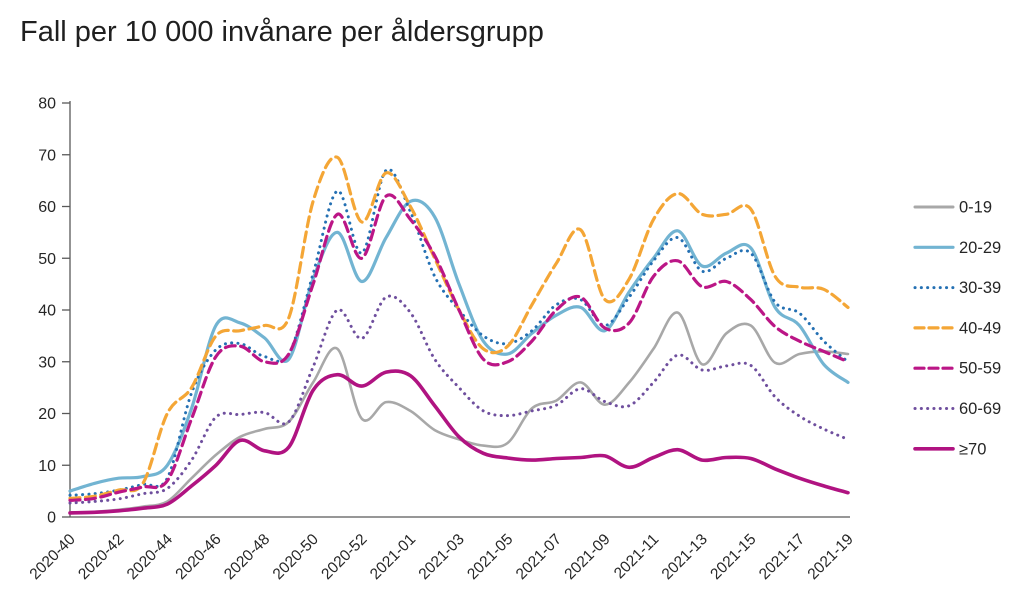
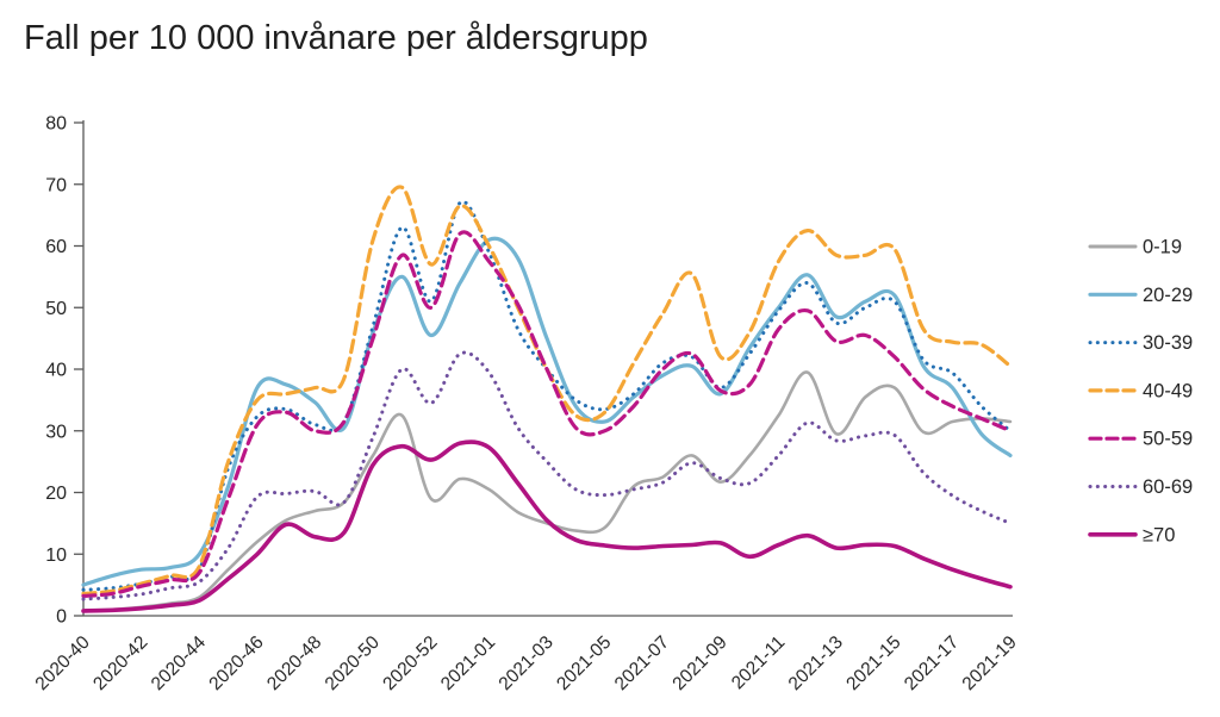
40-49/2020-44: 20 -> 8
